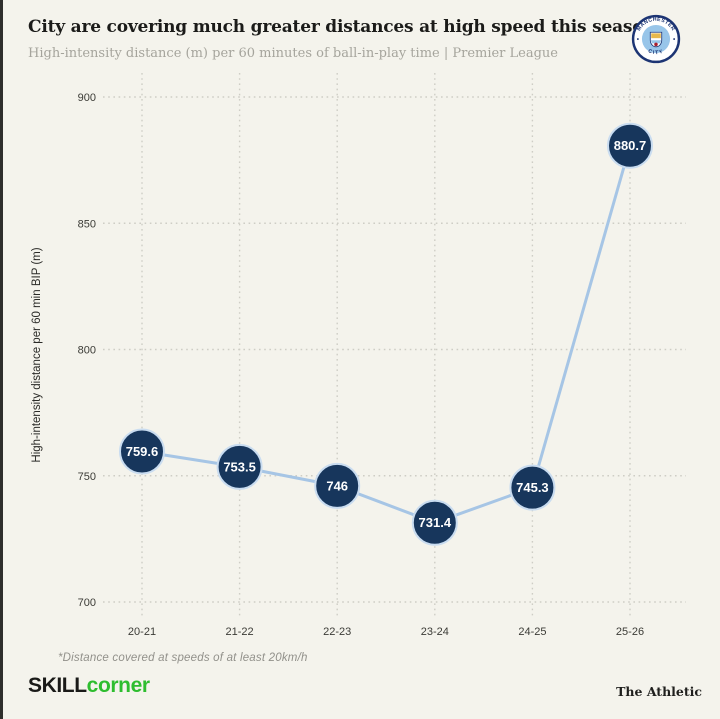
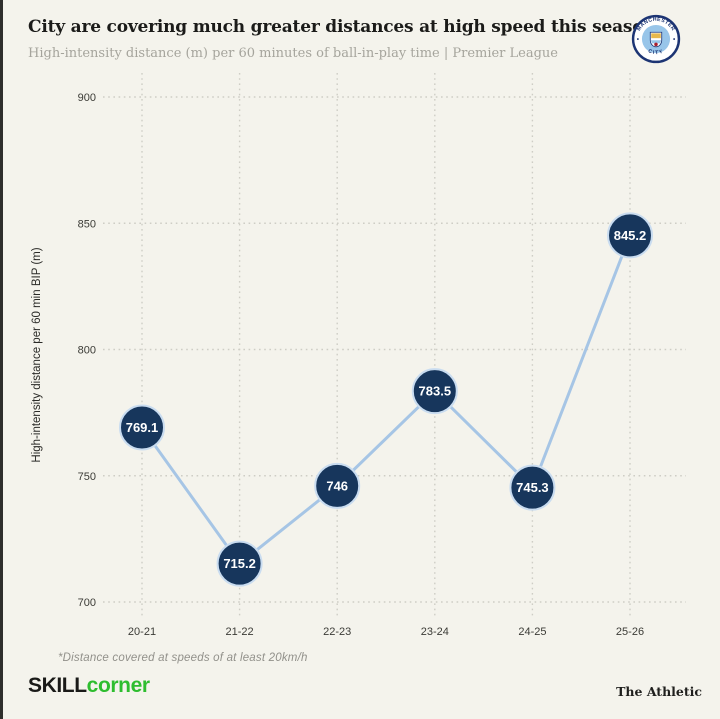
20-21: 759.6 -> 769.1
21-22: 753.5 -> 715.2
23-24: 731.4 -> 783.5
25-26: 880.7 -> 845.2
